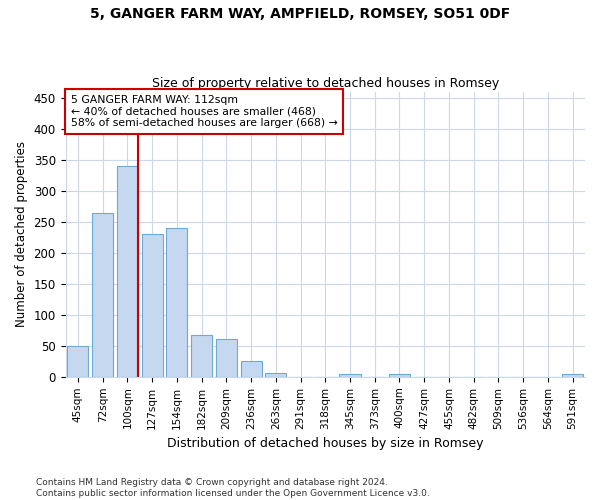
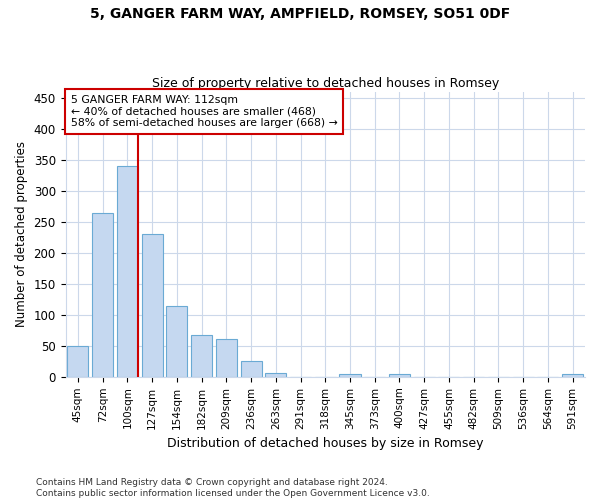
154sqm: 240 -> 115
